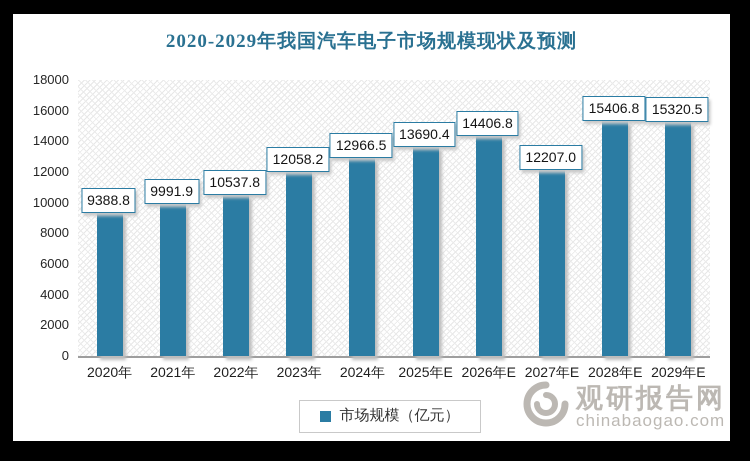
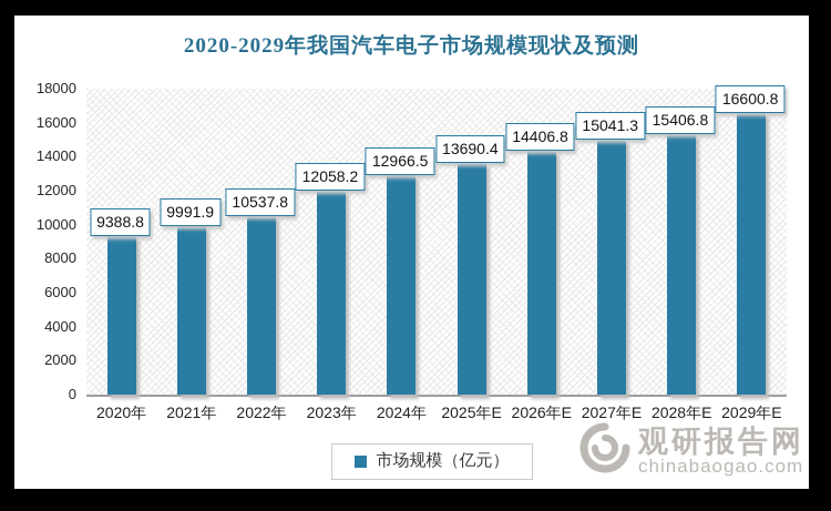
2027年E: 12207.0 -> 15041.3
2029年E: 15320.5 -> 16600.8
